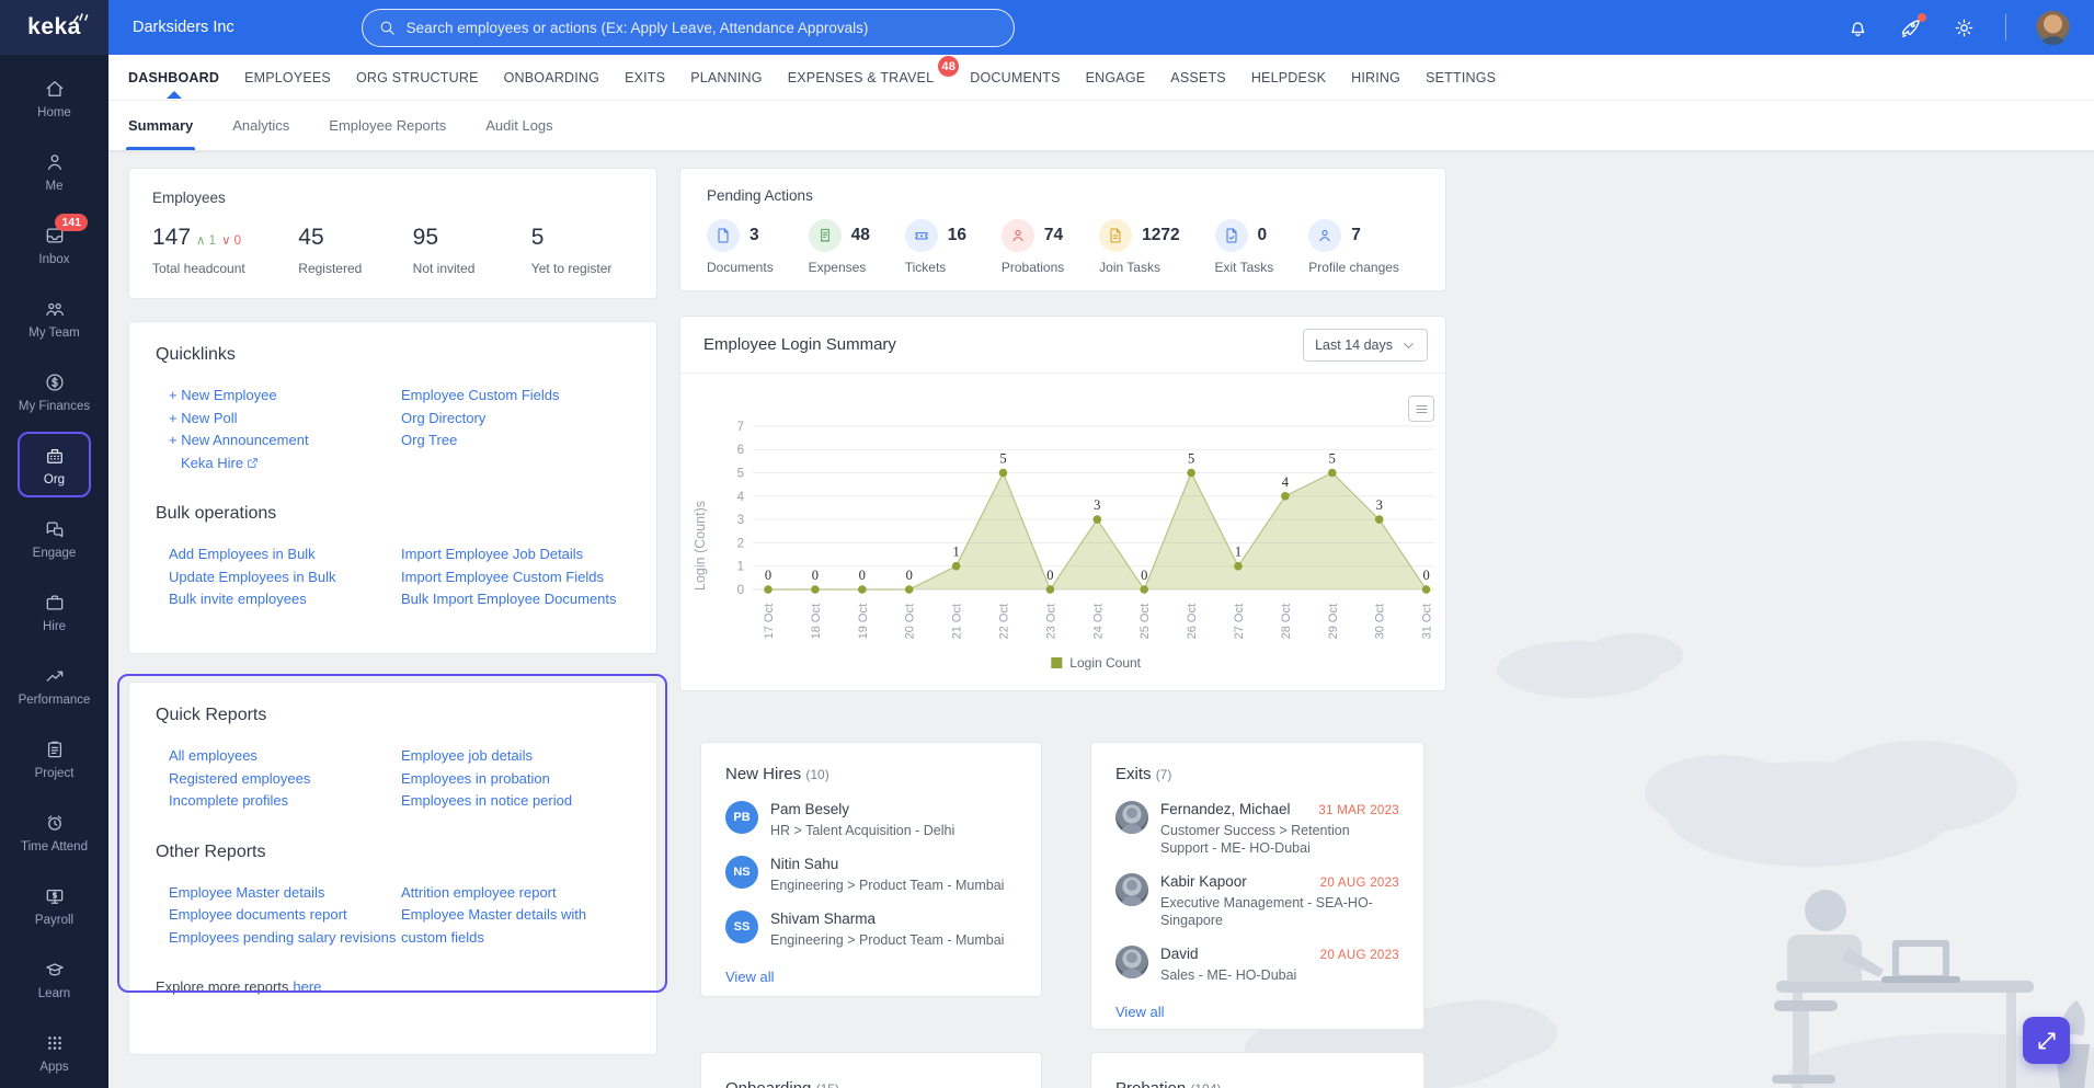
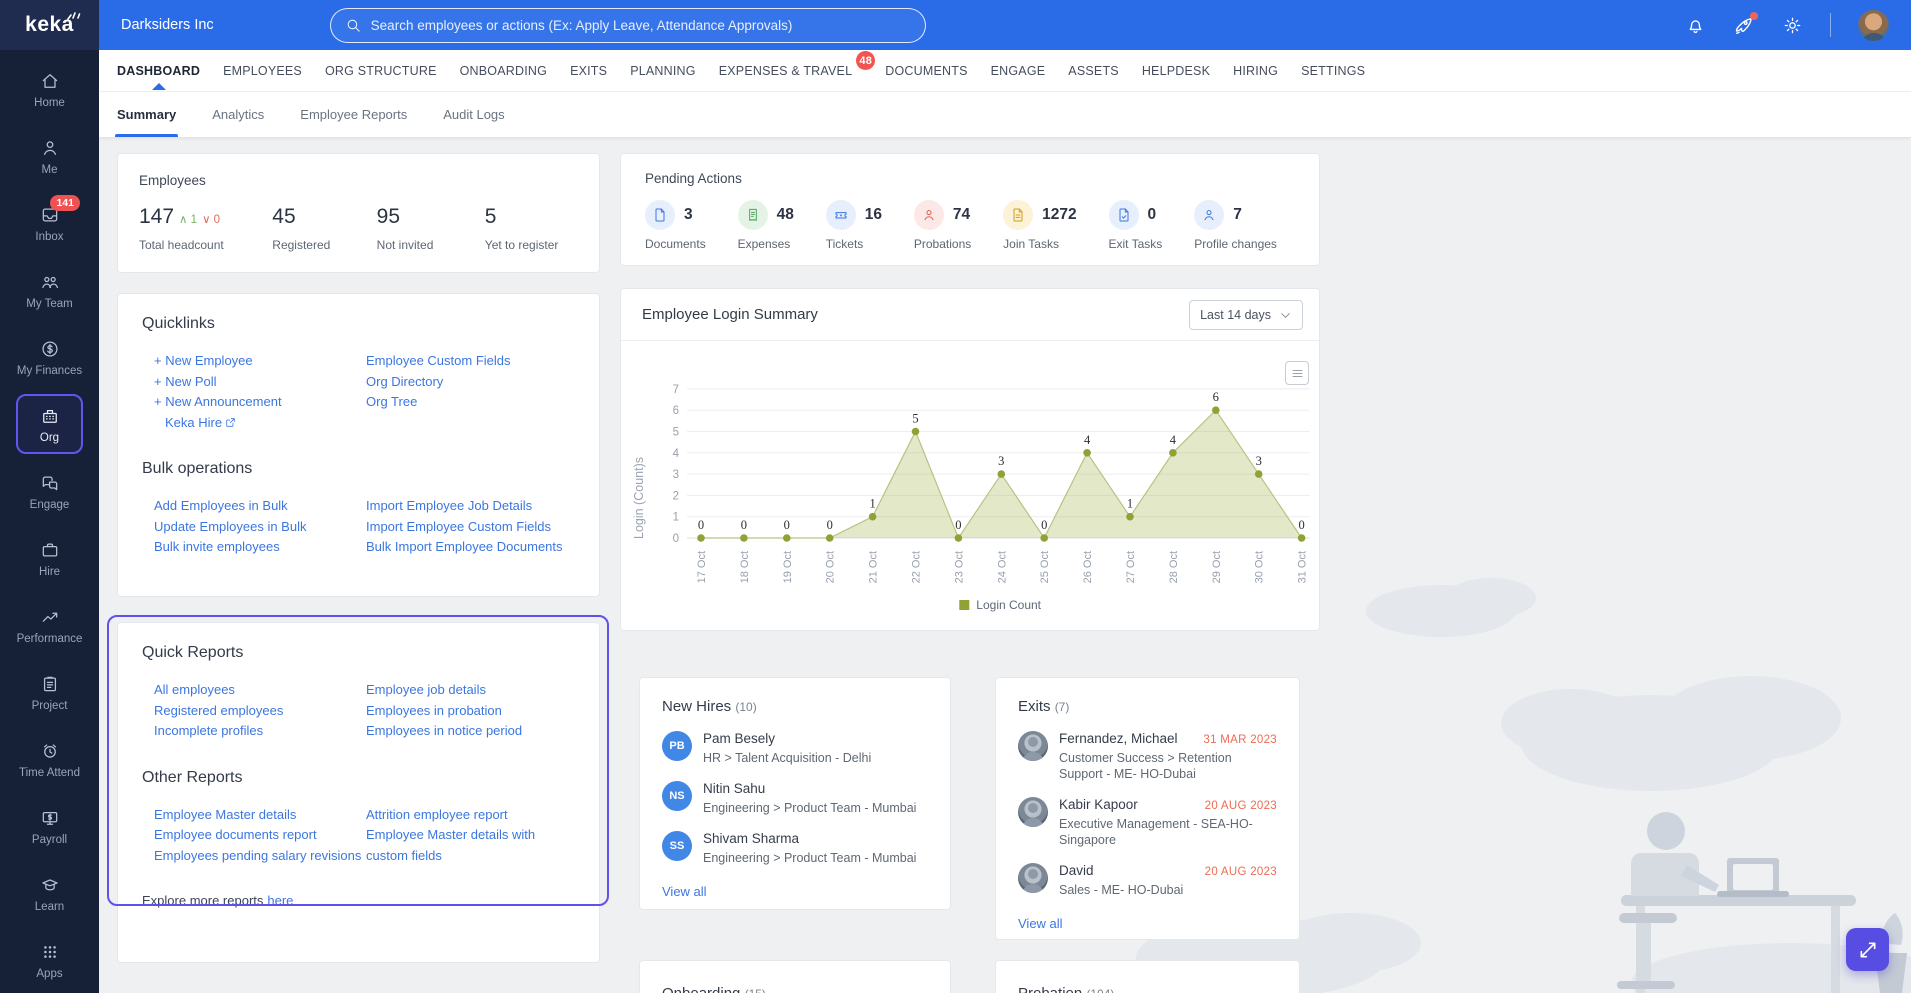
26 Oct: 5 -> 4
29 Oct: 5 -> 6
